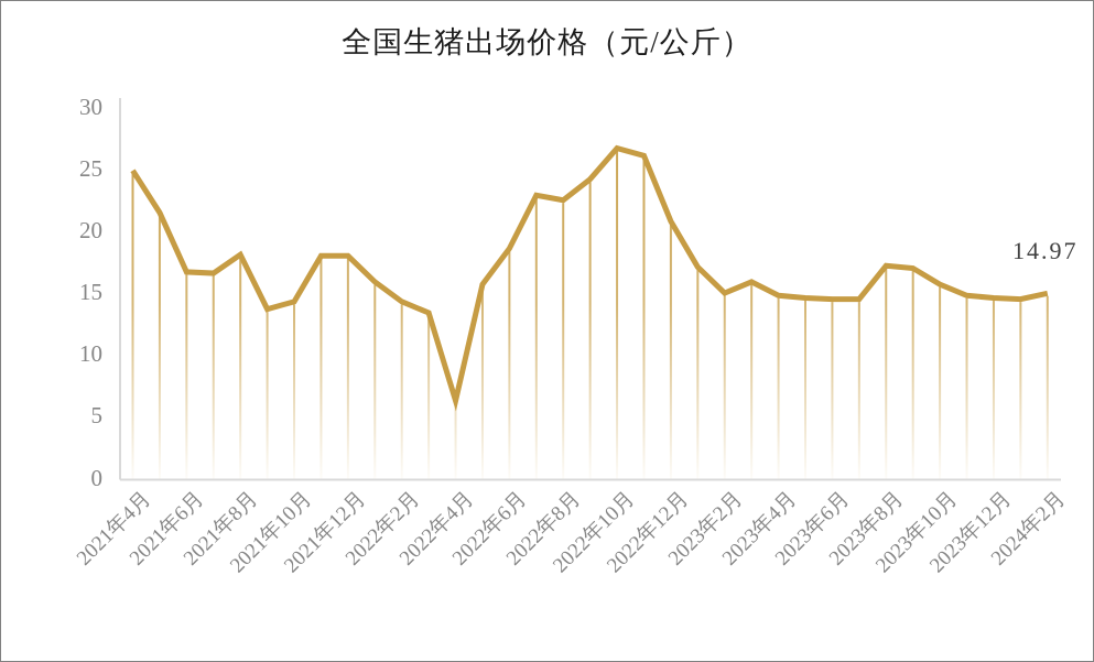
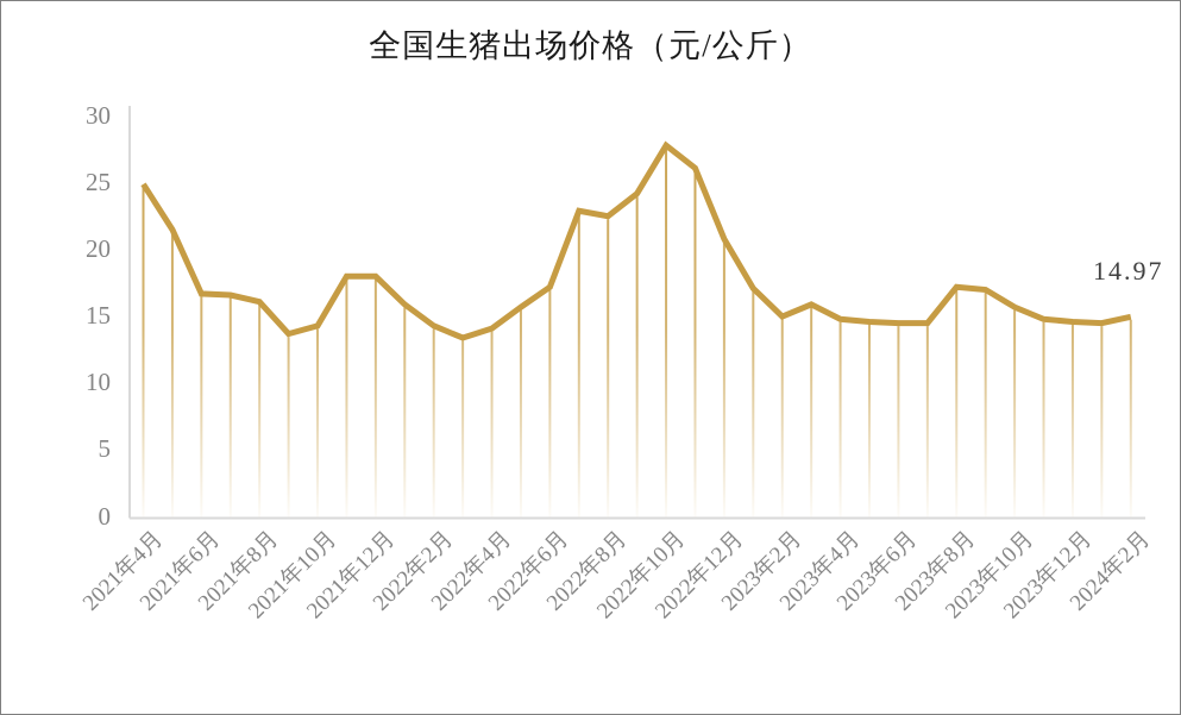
2021年8月: 18.1 -> 16.1
2022年4月: 6.3 -> 14.1
2022年6月: 18.6 -> 17.2
2022年10月: 26.7 -> 27.8
